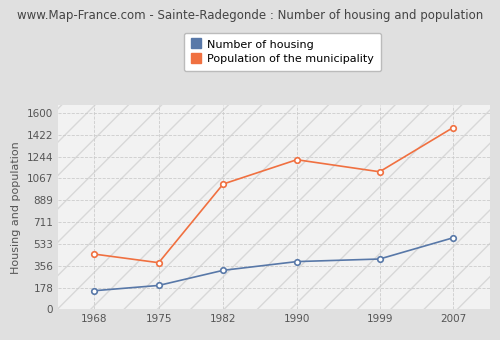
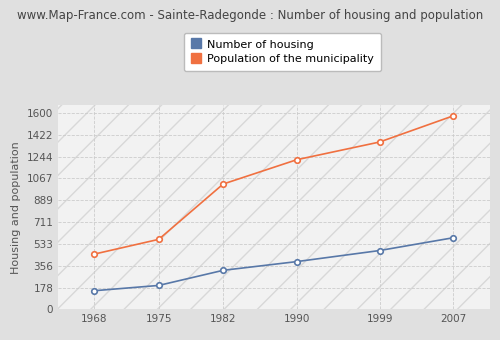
Population of the municipality/1975: 380 -> 570
Number of housing/1999: 410 -> 480
Population of the municipality/1999: 1120 -> 1360
Population of the municipality/2007: 1480 -> 1580
